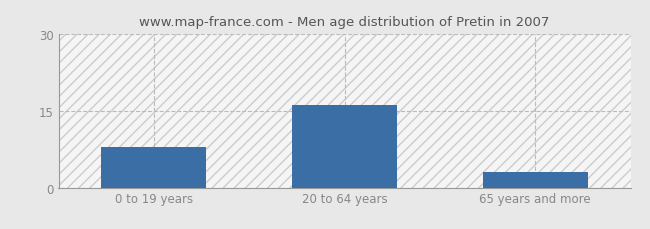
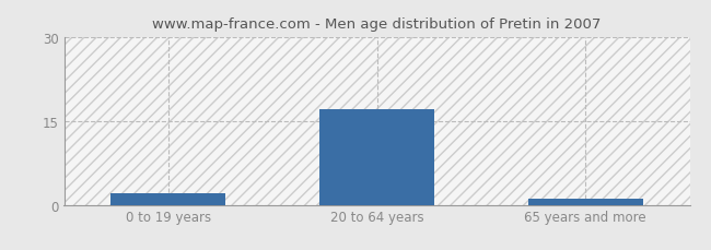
0 to 19 years: 8 -> 2
20 to 64 years: 16 -> 17
65 years and more: 3 -> 1
